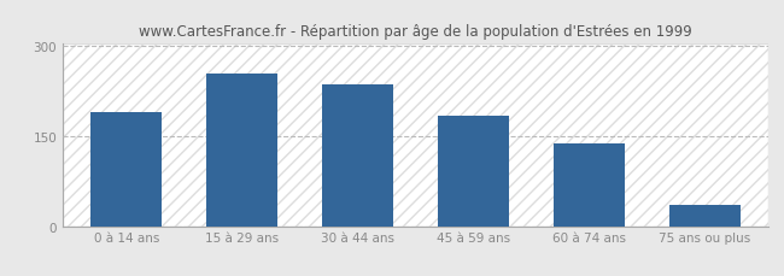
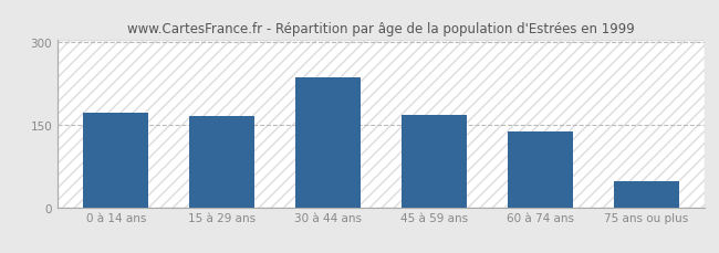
0 à 14 ans: 190 -> 171
15 à 29 ans: 255 -> 165
45 à 59 ans: 185 -> 168
75 ans ou plus: 35 -> 48
